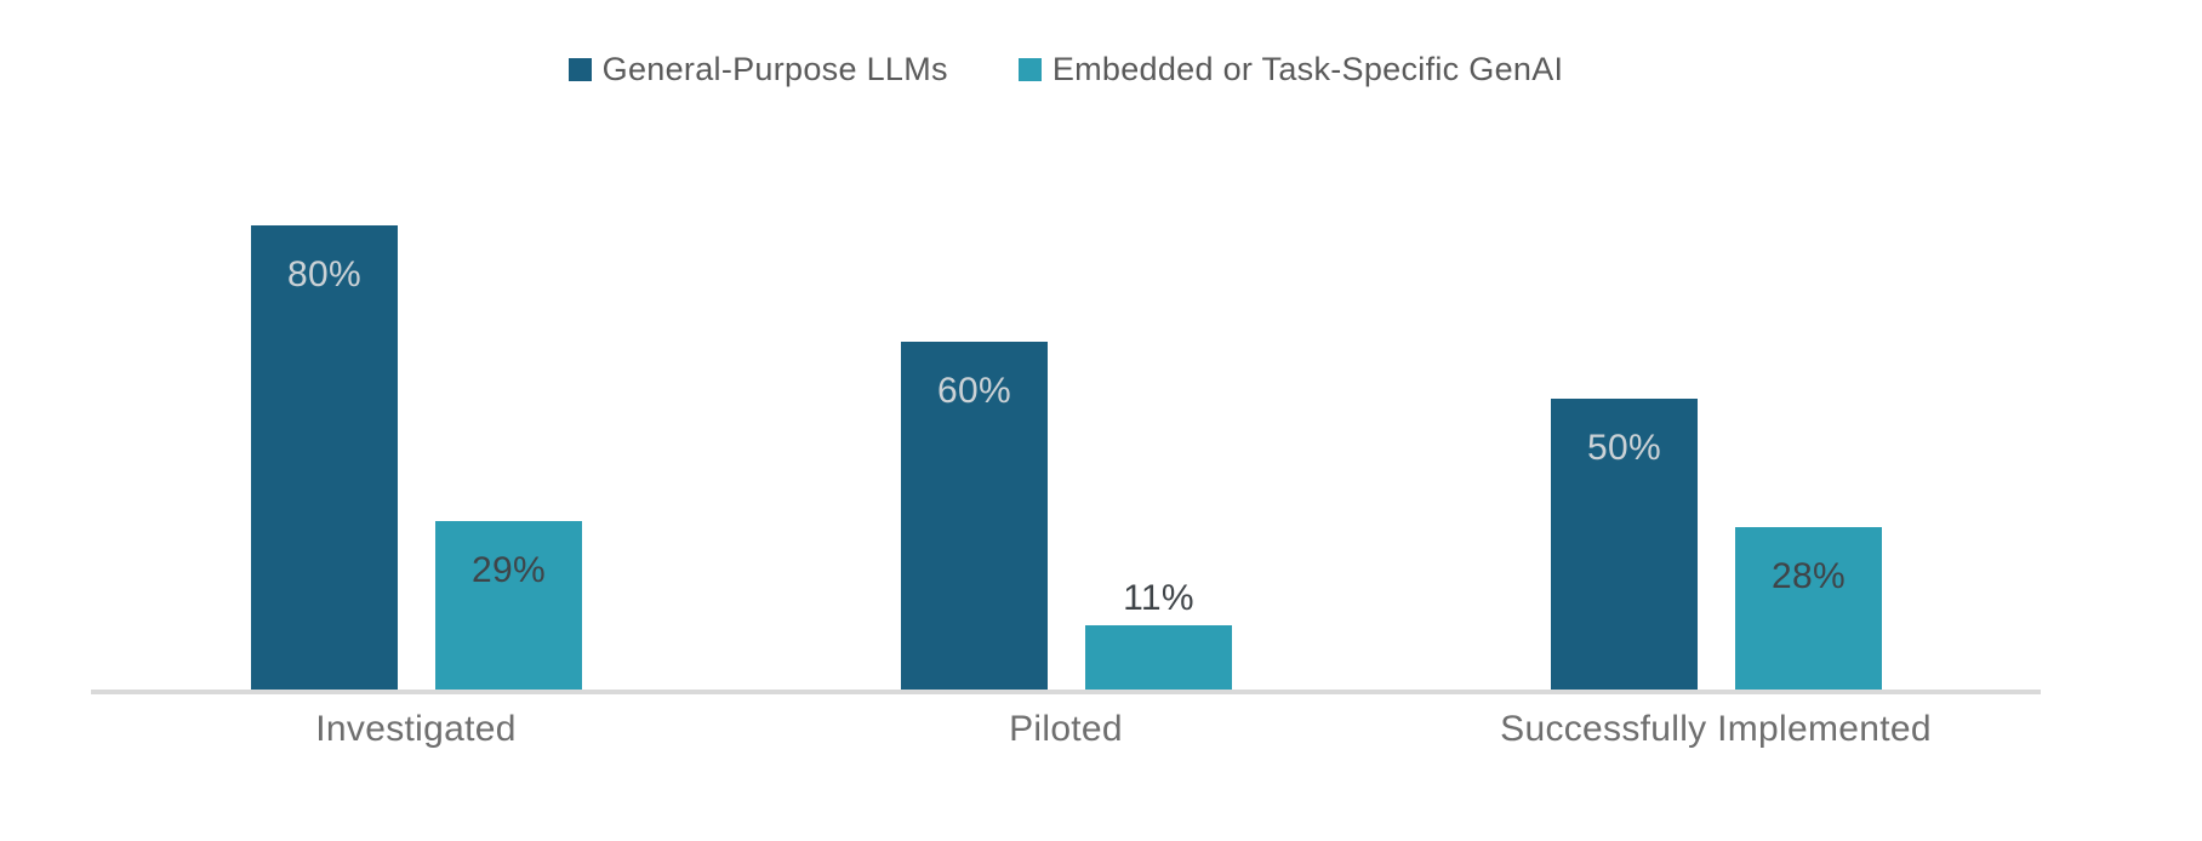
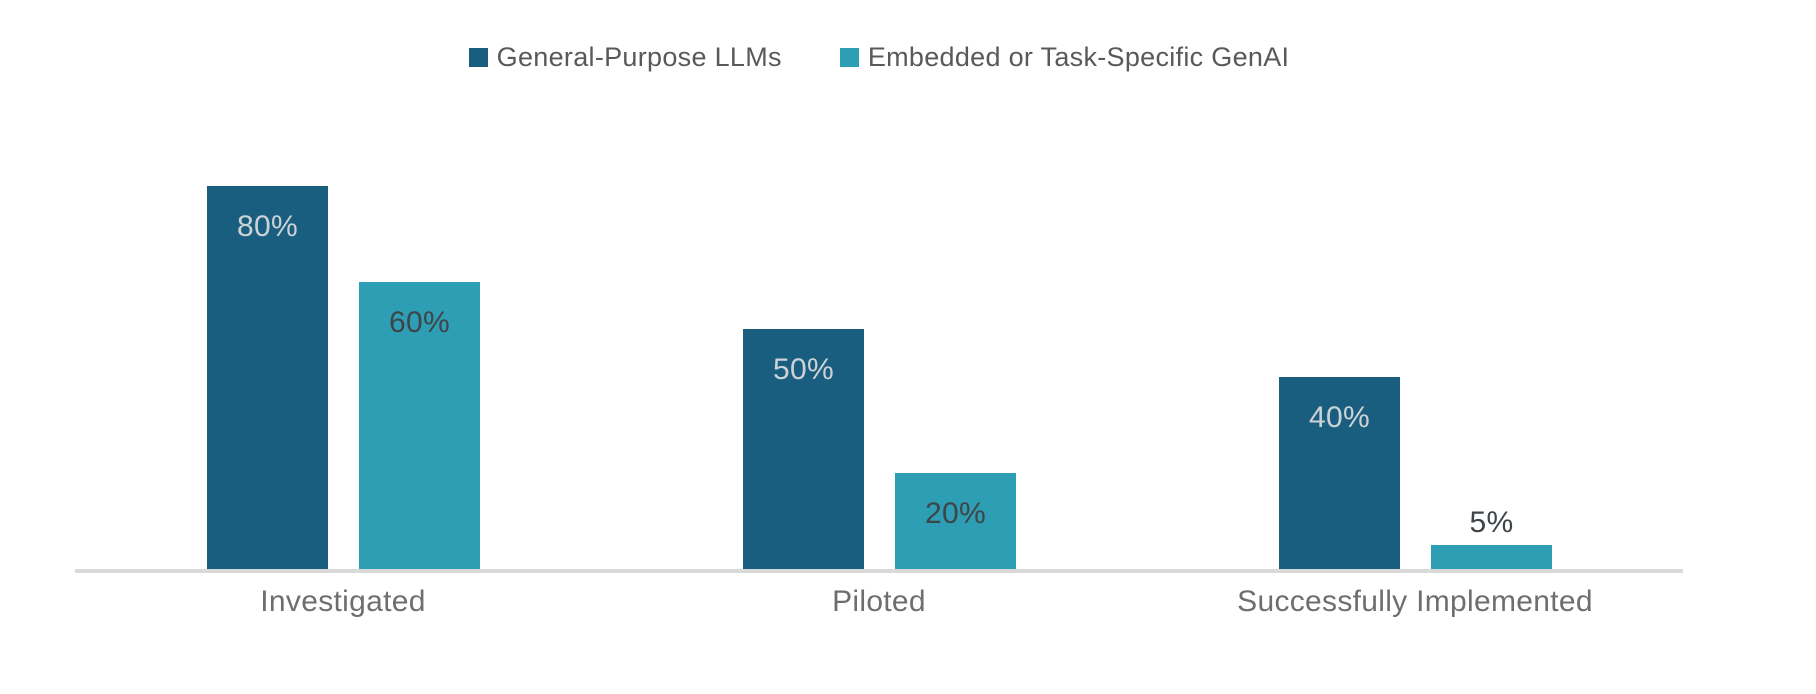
Embedded or Task-Specific GenAI/Investigated: 29% -> 60%
General-Purpose LLMs/Piloted: 60% -> 50%
Embedded or Task-Specific GenAI/Piloted: 11% -> 20%
General-Purpose LLMs/Successfully Implemented: 50% -> 40%
Embedded or Task-Specific GenAI/Successfully Implemented: 28% -> 5%
